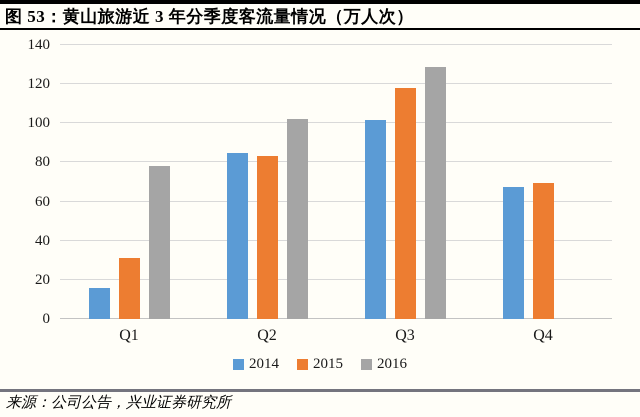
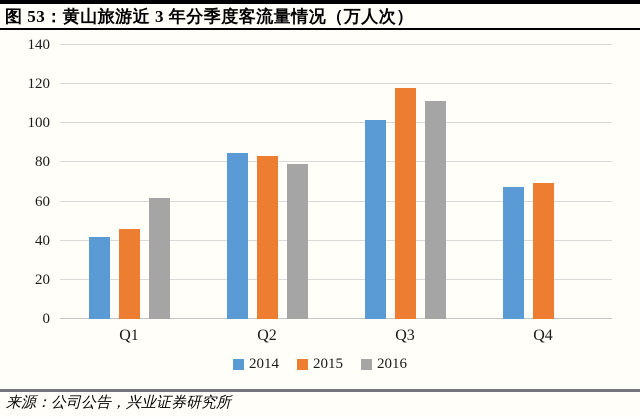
2014/Q1: 16 -> 42
2015/Q1: 31 -> 46
2016/Q1: 78 -> 62
2016/Q2: 102 -> 79
2016/Q3: 129 -> 112
